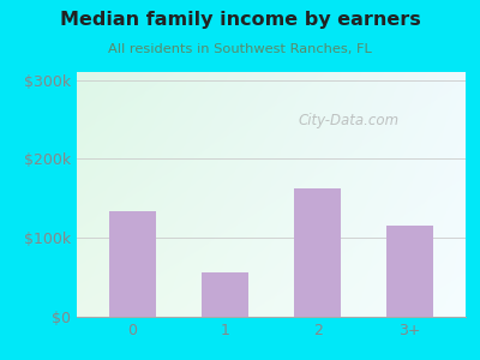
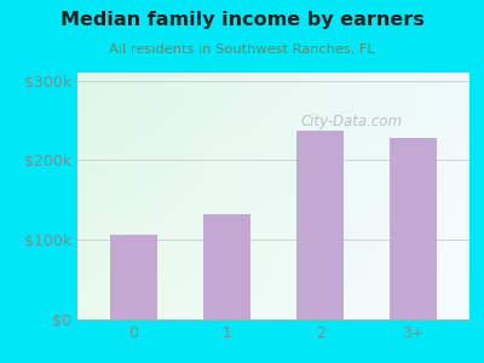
0: $134k -> $107k
1: $56k -> $132k
2: $162k -> $237k
3+: $116k -> $228k
